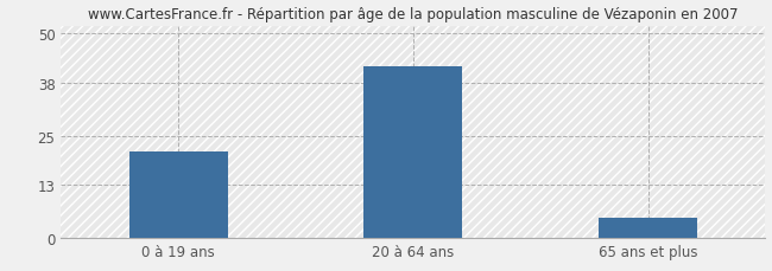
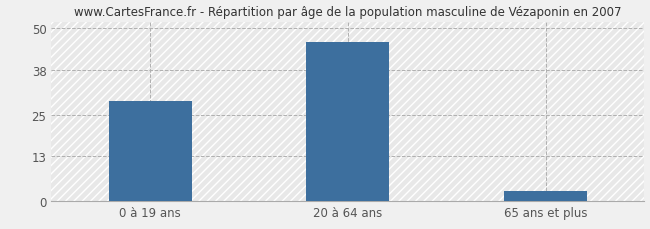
0 à 19 ans: 21 -> 29
20 à 64 ans: 42 -> 46
65 ans et plus: 5 -> 3
